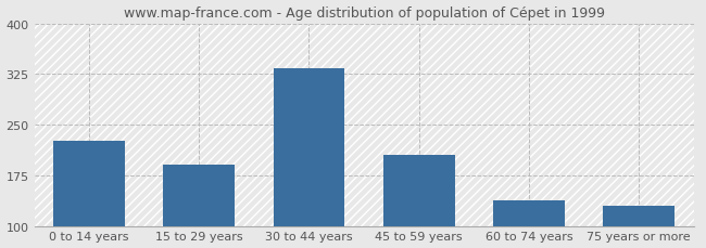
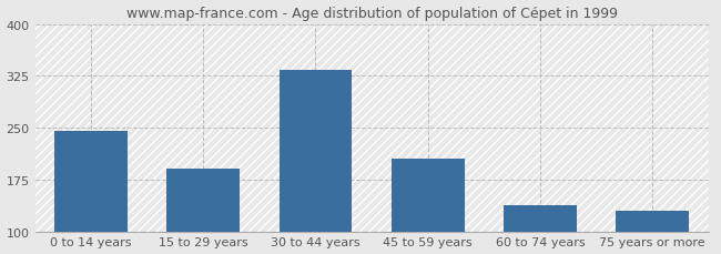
0 to 14 years: 226 -> 245
